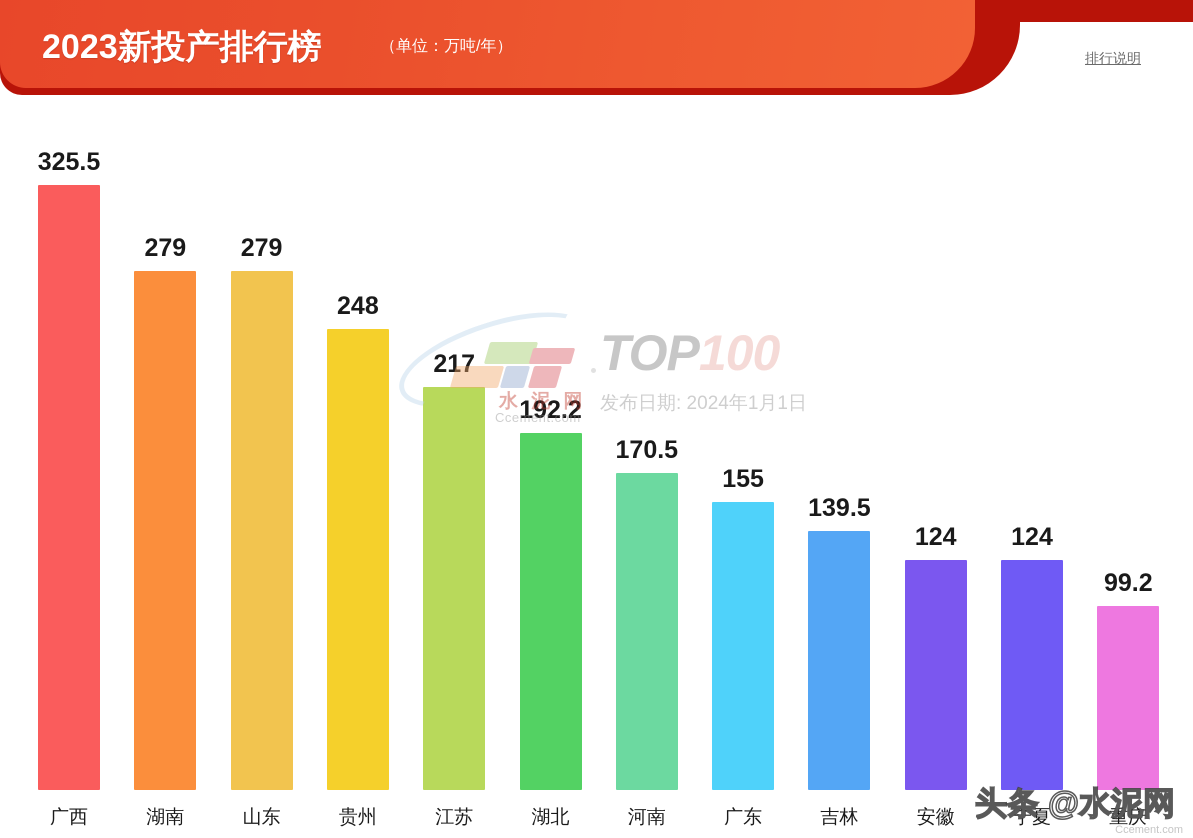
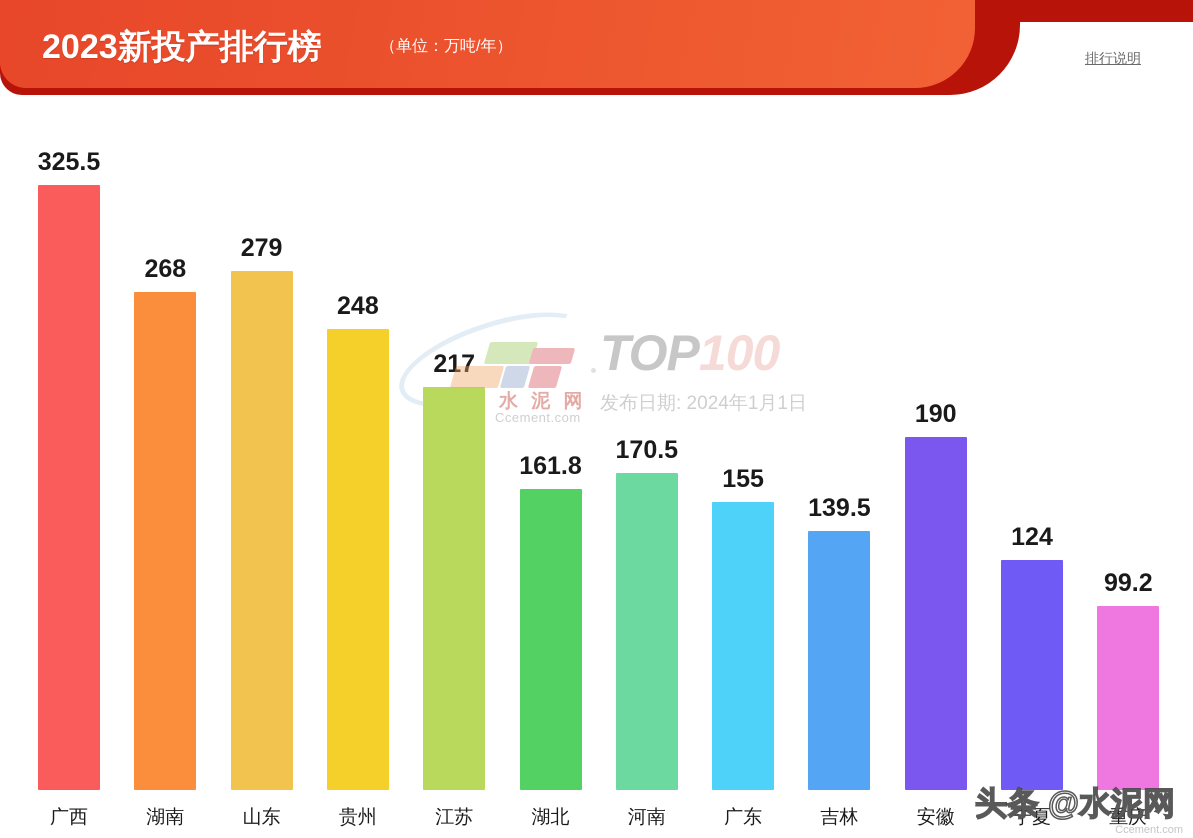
湖南: 279 -> 268
湖北: 192.2 -> 161.8
安徽: 124 -> 190
